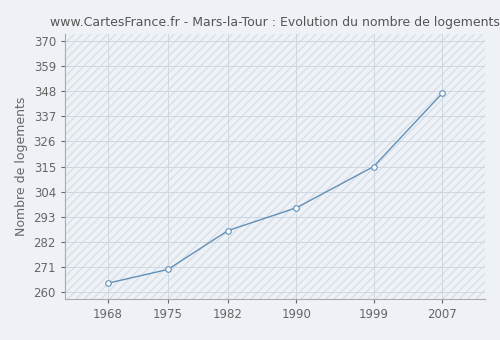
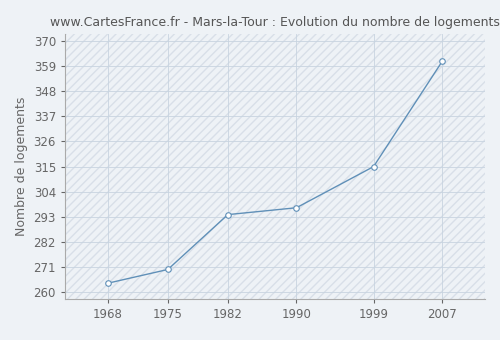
1982: 287 -> 294
2007: 347 -> 361
